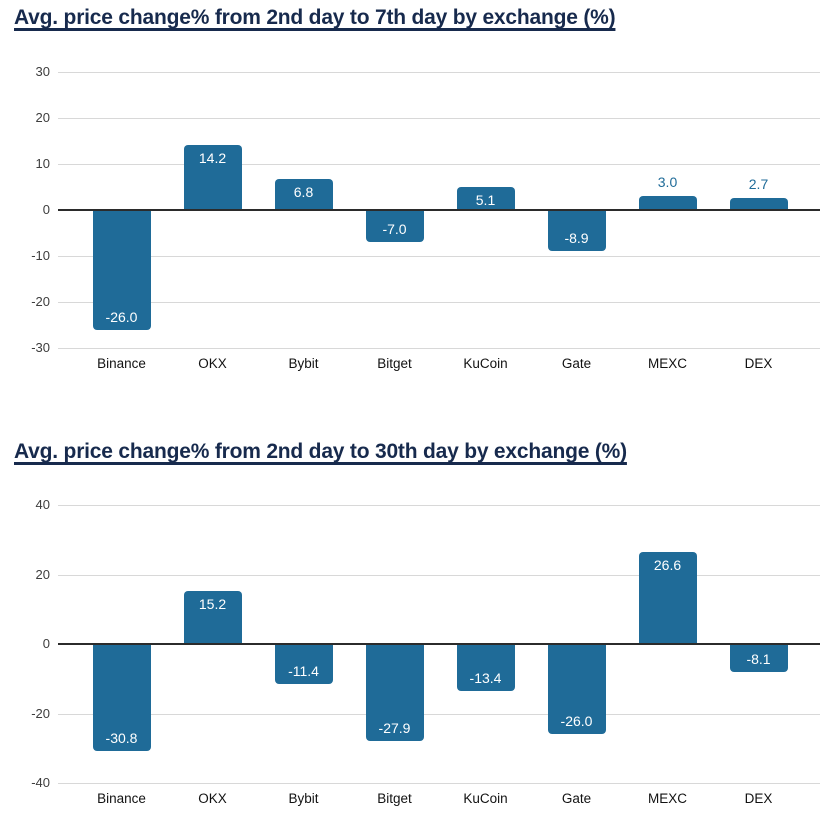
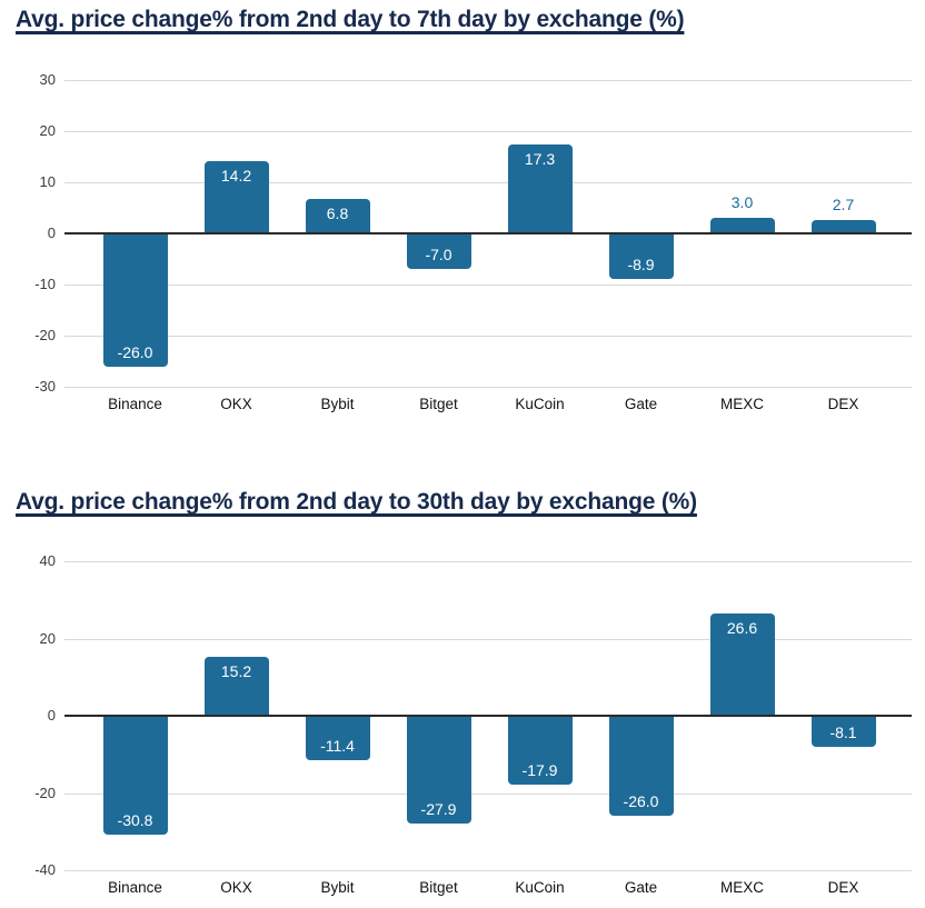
Avg. price change% from 2nd day to 7th day by exchange (%)/KuCoin: 5.1 -> 17.3
Avg. price change% from 2nd day to 30th day by exchange (%)/KuCoin: -13.4 -> -17.9
